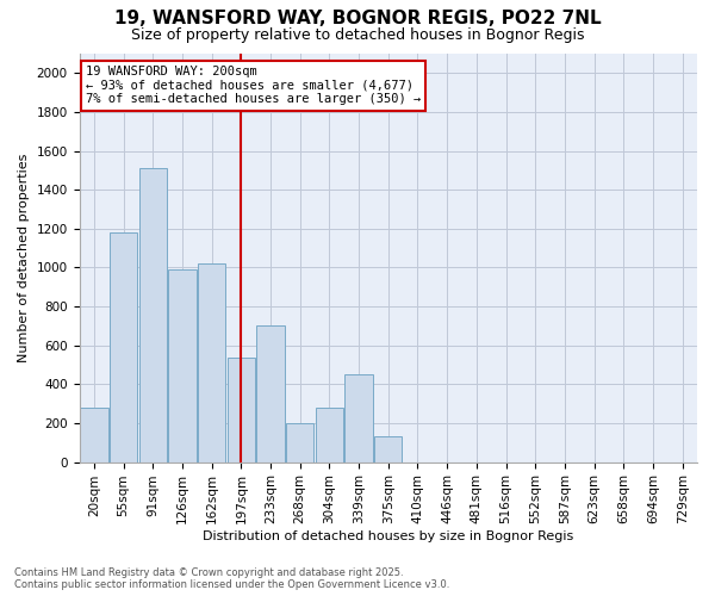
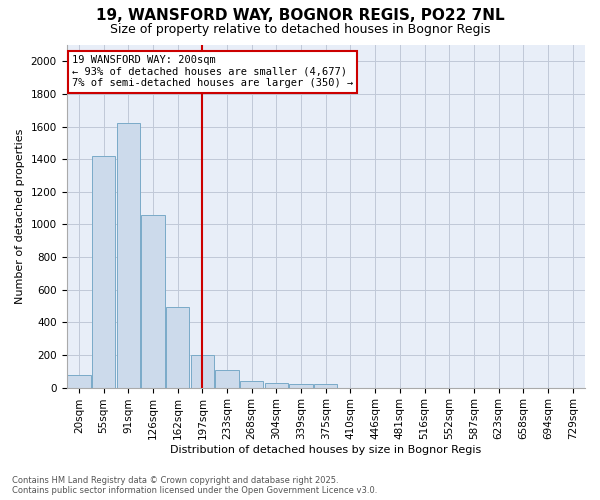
20sqm: 280 -> 80
55sqm: 1180 -> 1420
91sqm: 1510 -> 1620
126sqm: 990 -> 1060
162sqm: 1020 -> 500
197sqm: 540 -> 200
233sqm: 700 -> 100
268sqm: 200 -> 40
304sqm: 280 -> 30
339sqm: 450 -> 20
375sqm: 130 -> 20
